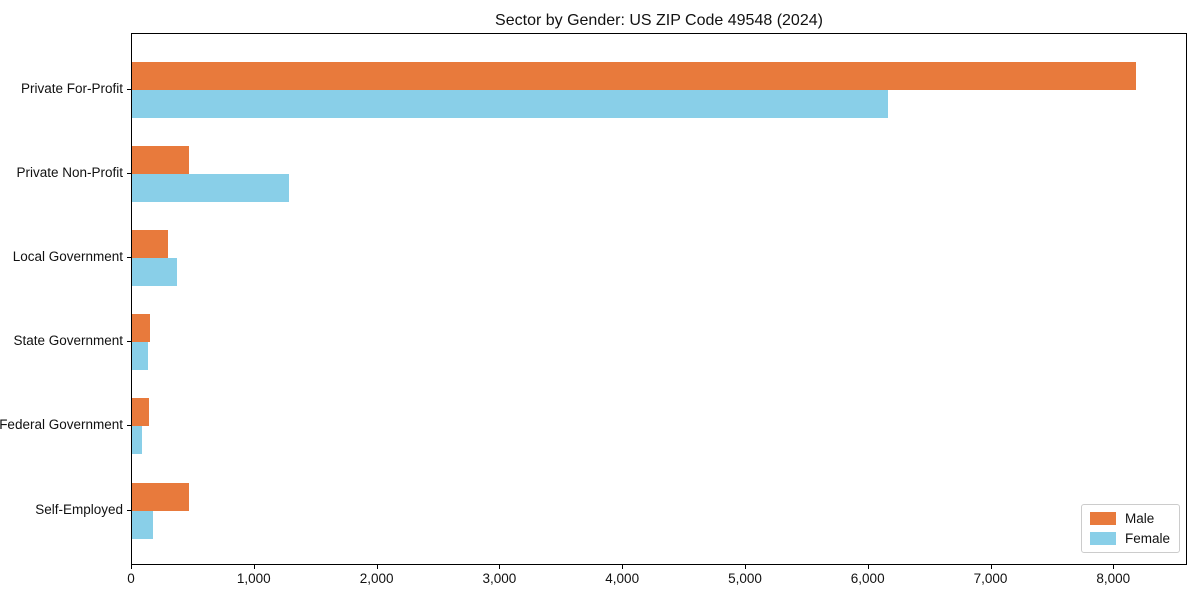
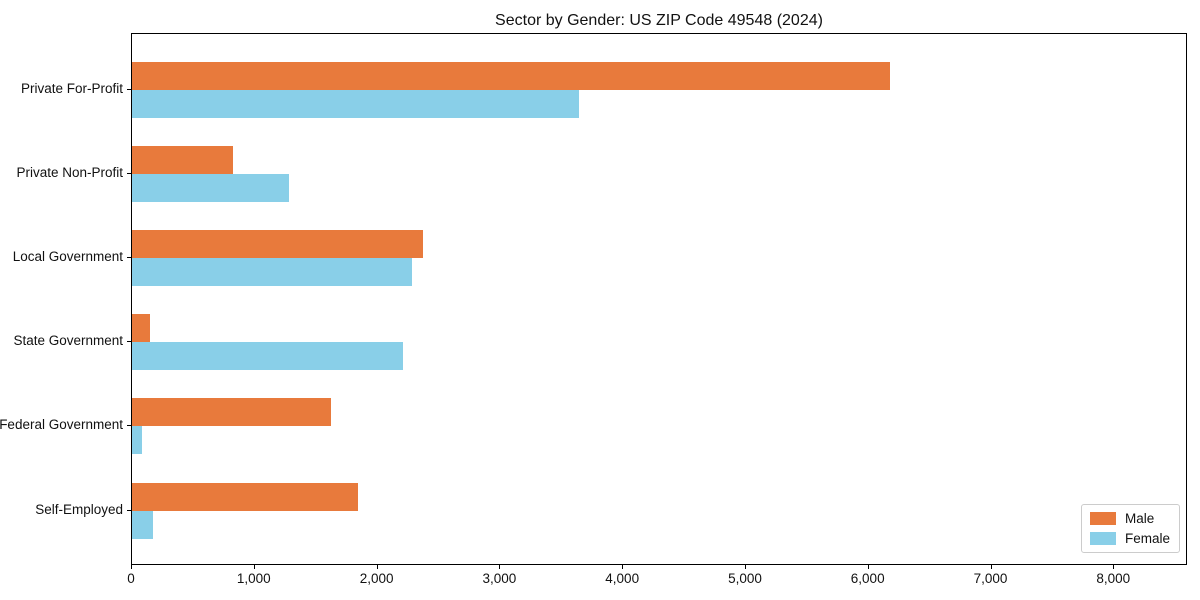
Male/Private For-Profit: 8180 -> 6170
Female/Private For-Profit: 6160 -> 3640
Male/Private Non-Profit: 460 -> 820
Male/Local Government: 290 -> 2370
Female/Local Government: 370 -> 2280
Female/State Government: 130 -> 2210
Male/Federal Government: 140 -> 1620
Male/Self-Employed: 460 -> 1840
